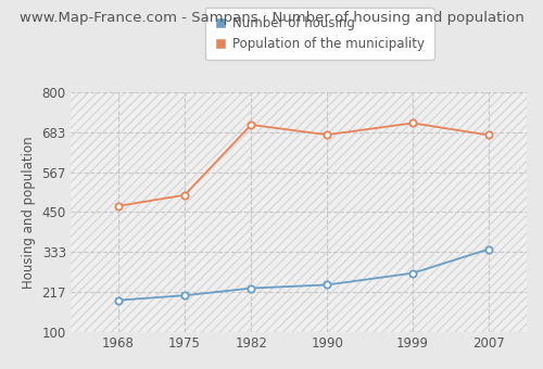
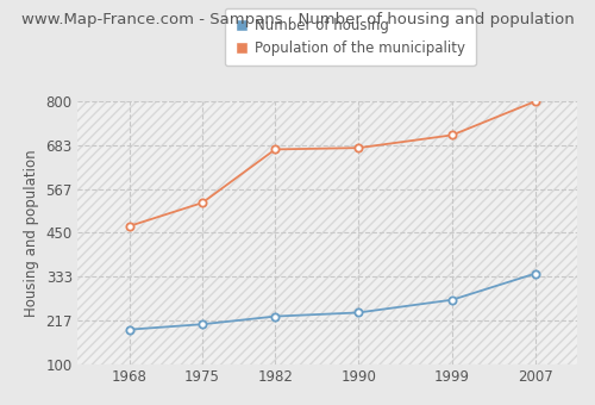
Population of the municipality/1975: 500 -> 530
Population of the municipality/1982: 705 -> 672
Population of the municipality/2007: 675 -> 800
